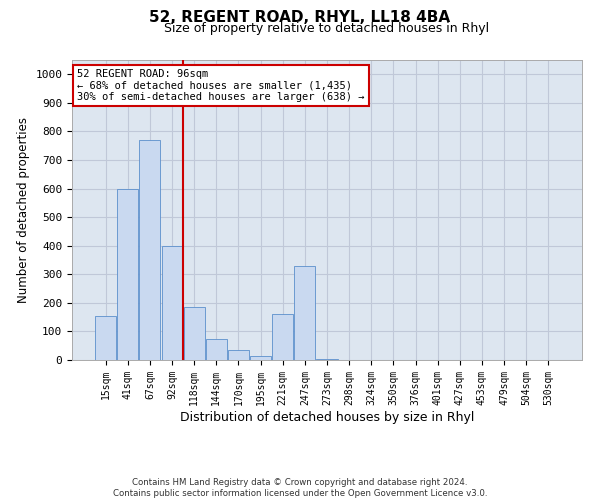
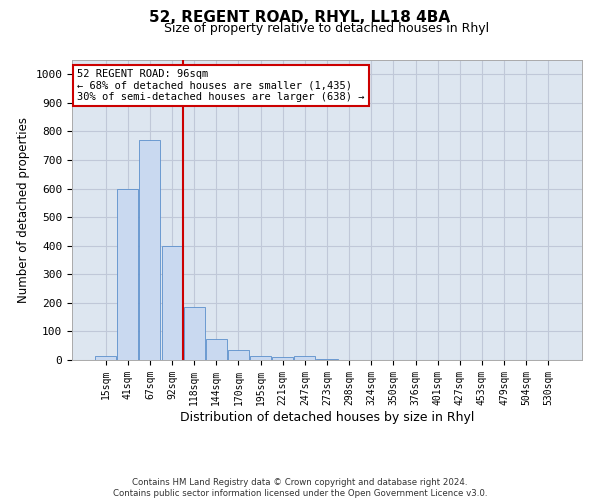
15sqm: 155 -> 15
221sqm: 160 -> 10
247sqm: 330 -> 15
